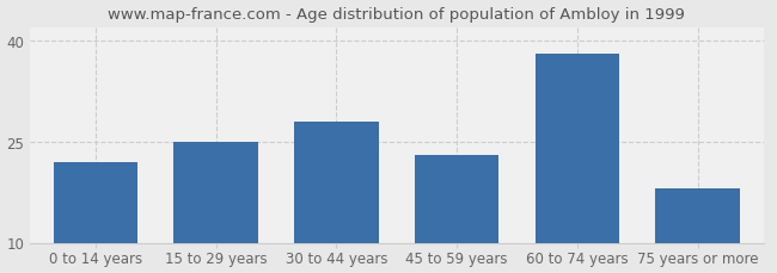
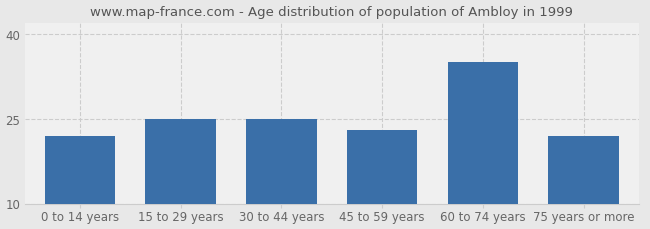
30 to 44 years: 28 -> 25
60 to 74 years: 38 -> 35
75 years or more: 18 -> 22
